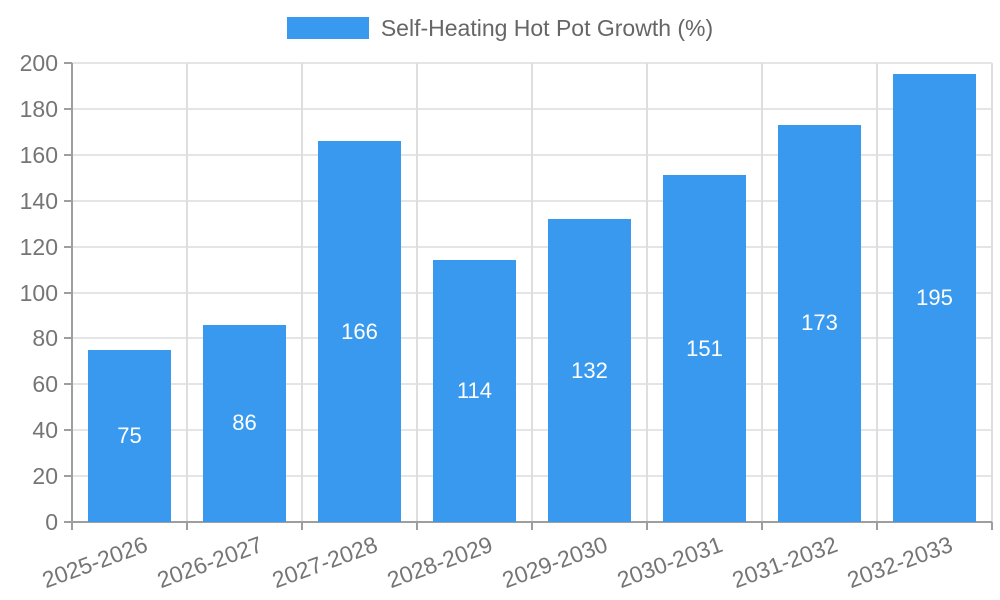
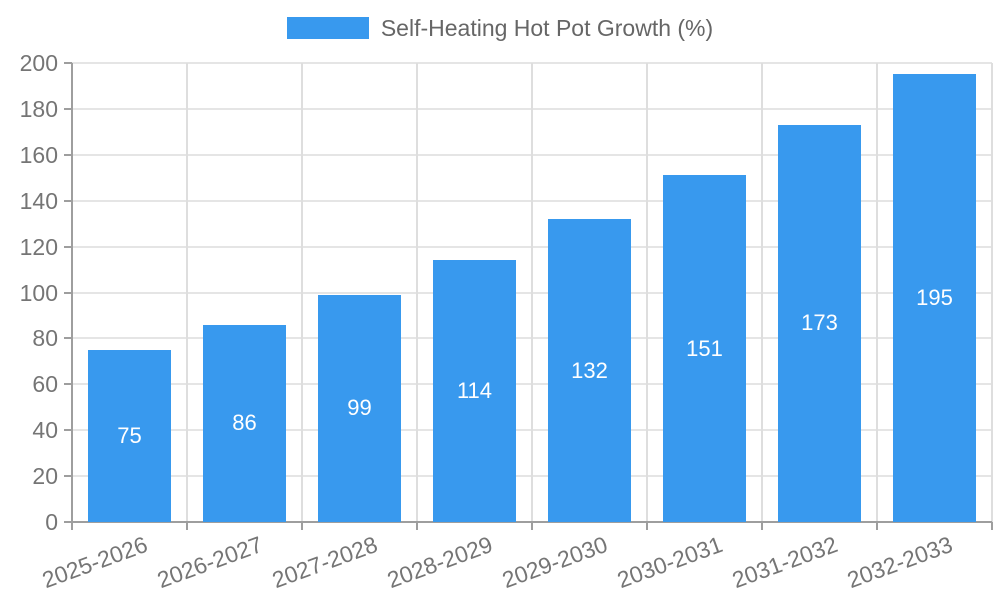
2027-2028: 166 -> 99
